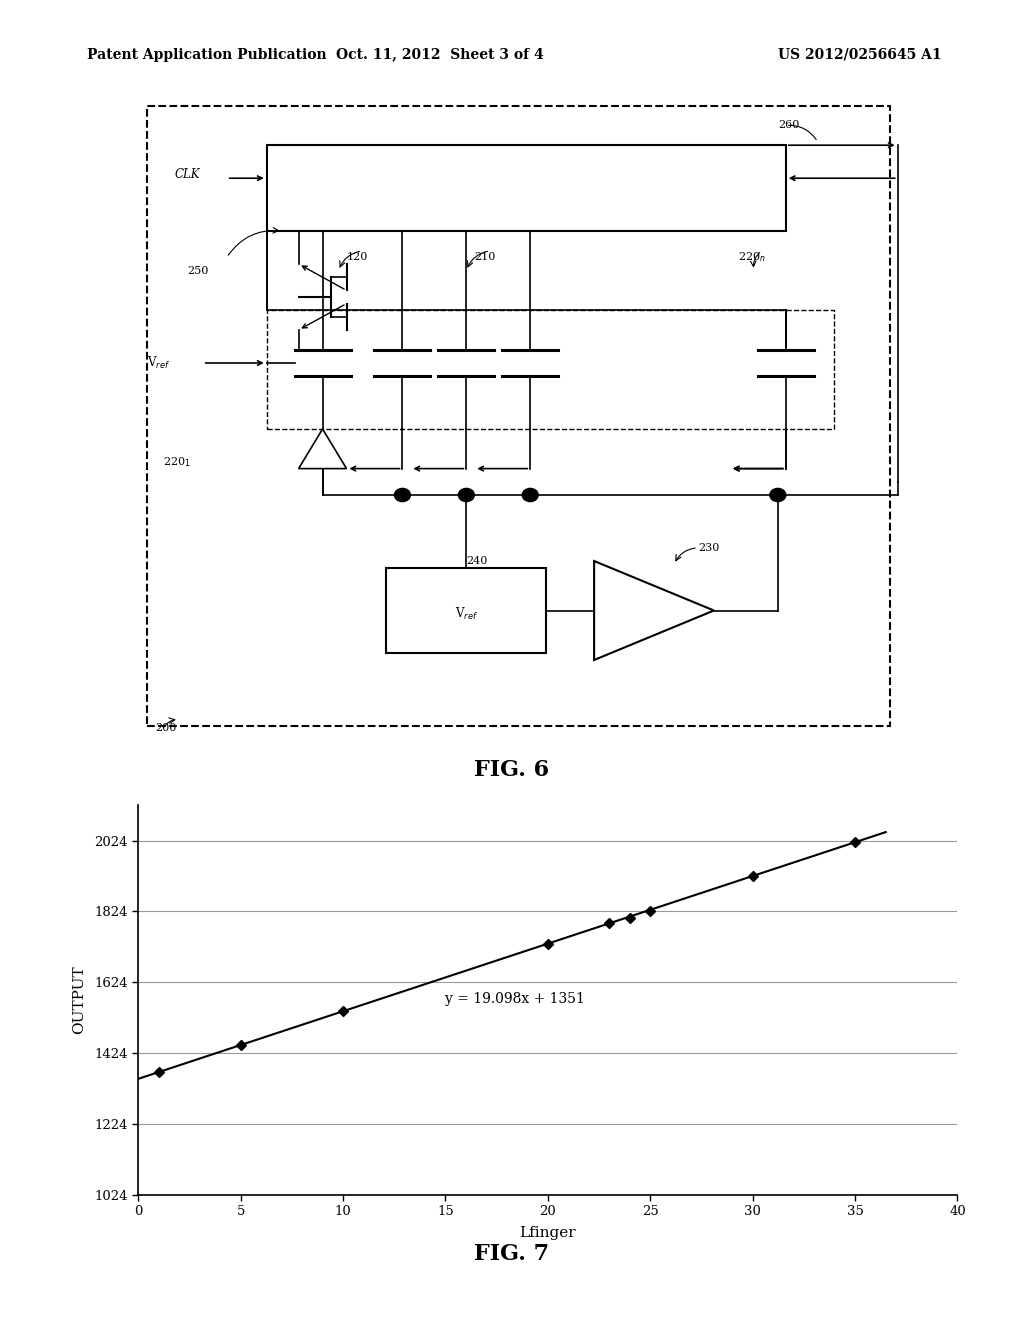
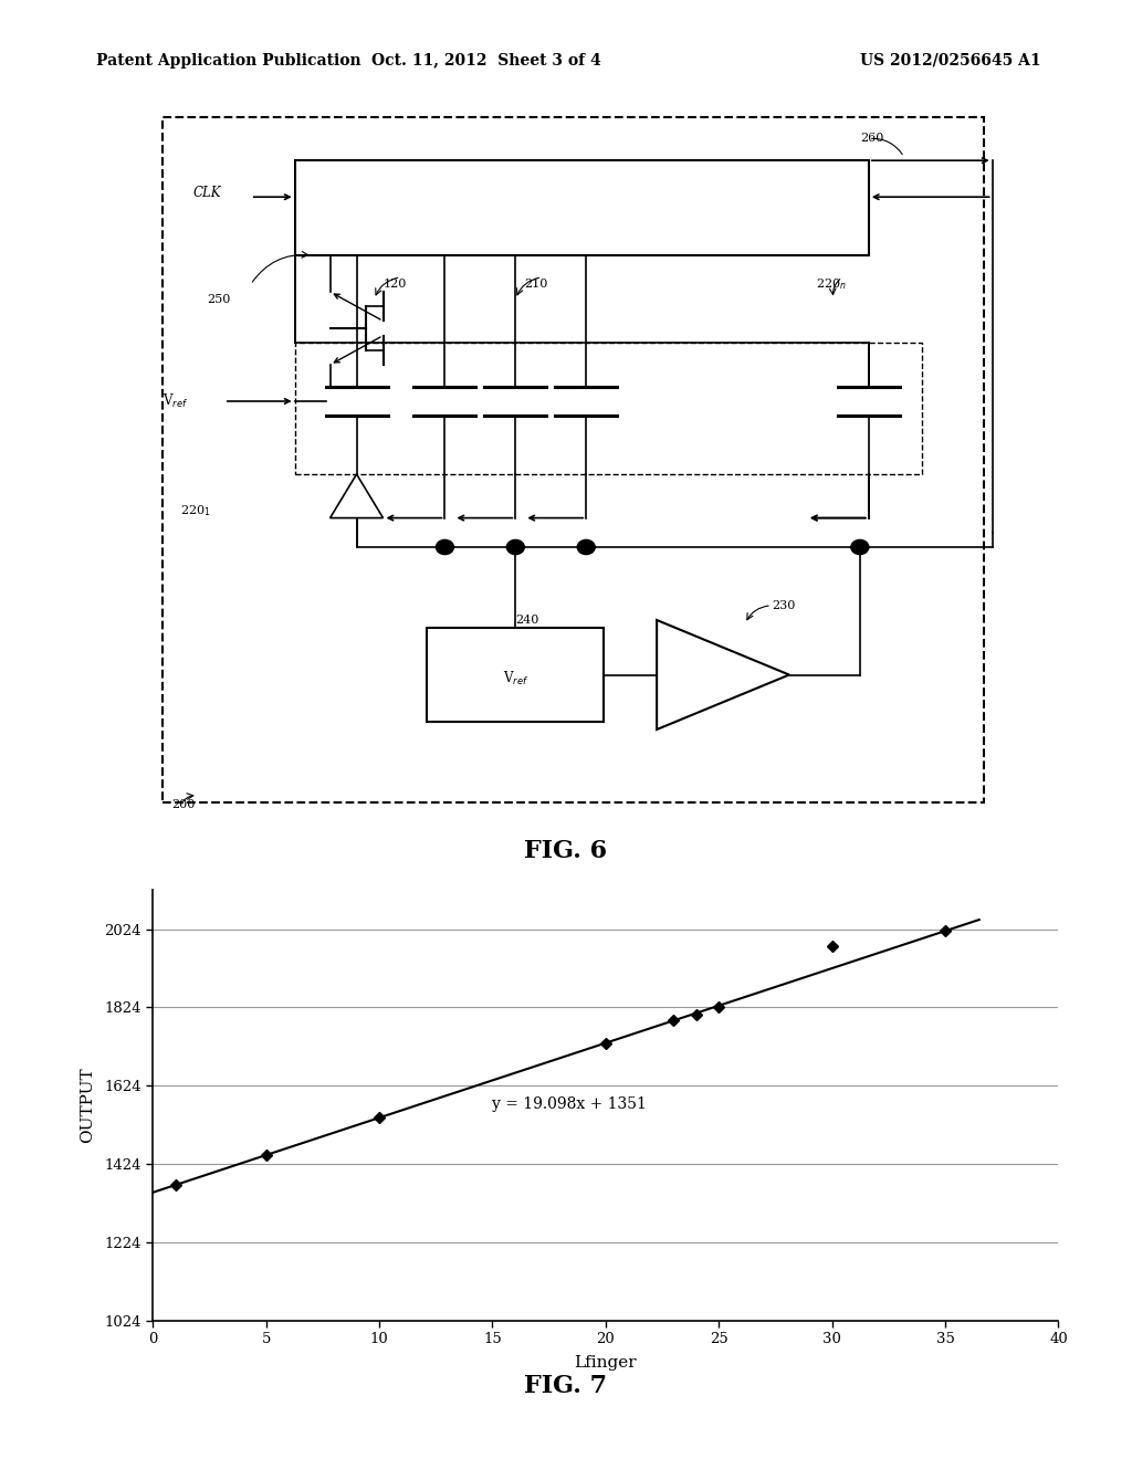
30: 1923 -> 1980
